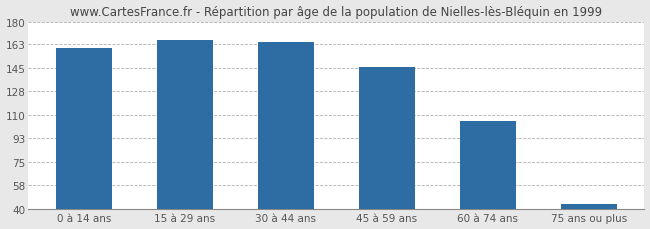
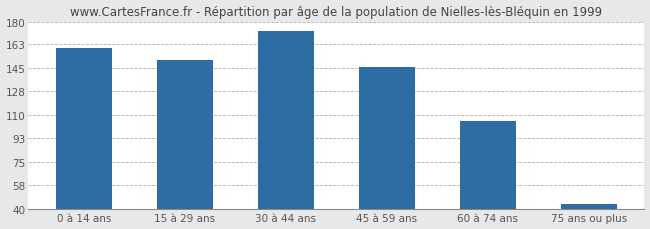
15 à 29 ans: 166 -> 151
30 à 44 ans: 165 -> 173
